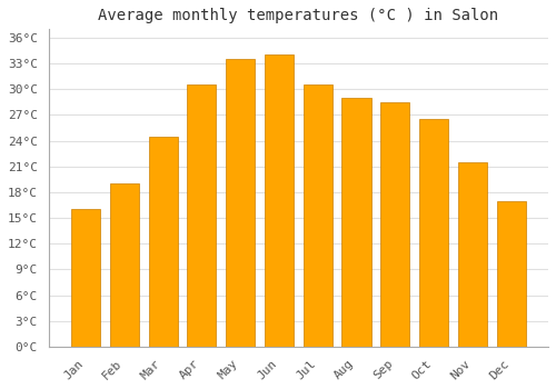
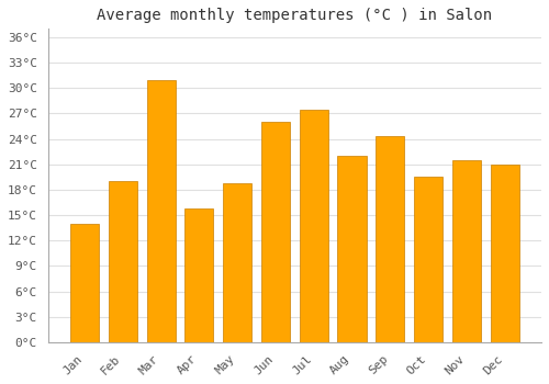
Jan: 16.0°C -> 14.0°C
Mar: 24.5°C -> 31.0°C
Apr: 30.5°C -> 15.8°C
May: 33.5°C -> 18.8°C
Jun: 34.0°C -> 26.0°C
Jul: 30.5°C -> 27.4°C
Aug: 29.0°C -> 22.0°C
Sep: 28.5°C -> 24.4°C
Oct: 26.5°C -> 19.6°C
Dec: 17.0°C -> 21.0°C
